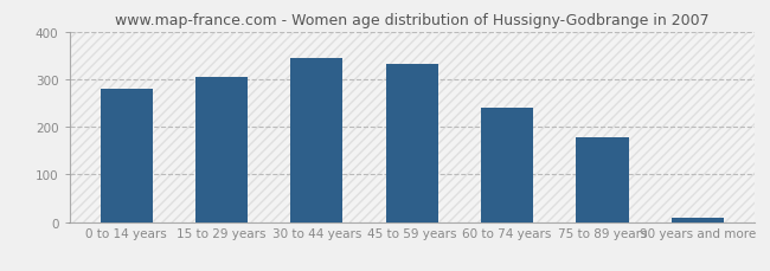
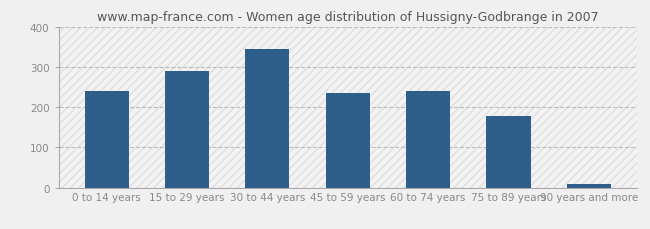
0 to 14 years: 280 -> 240
15 to 29 years: 305 -> 290
45 to 59 years: 332 -> 235
